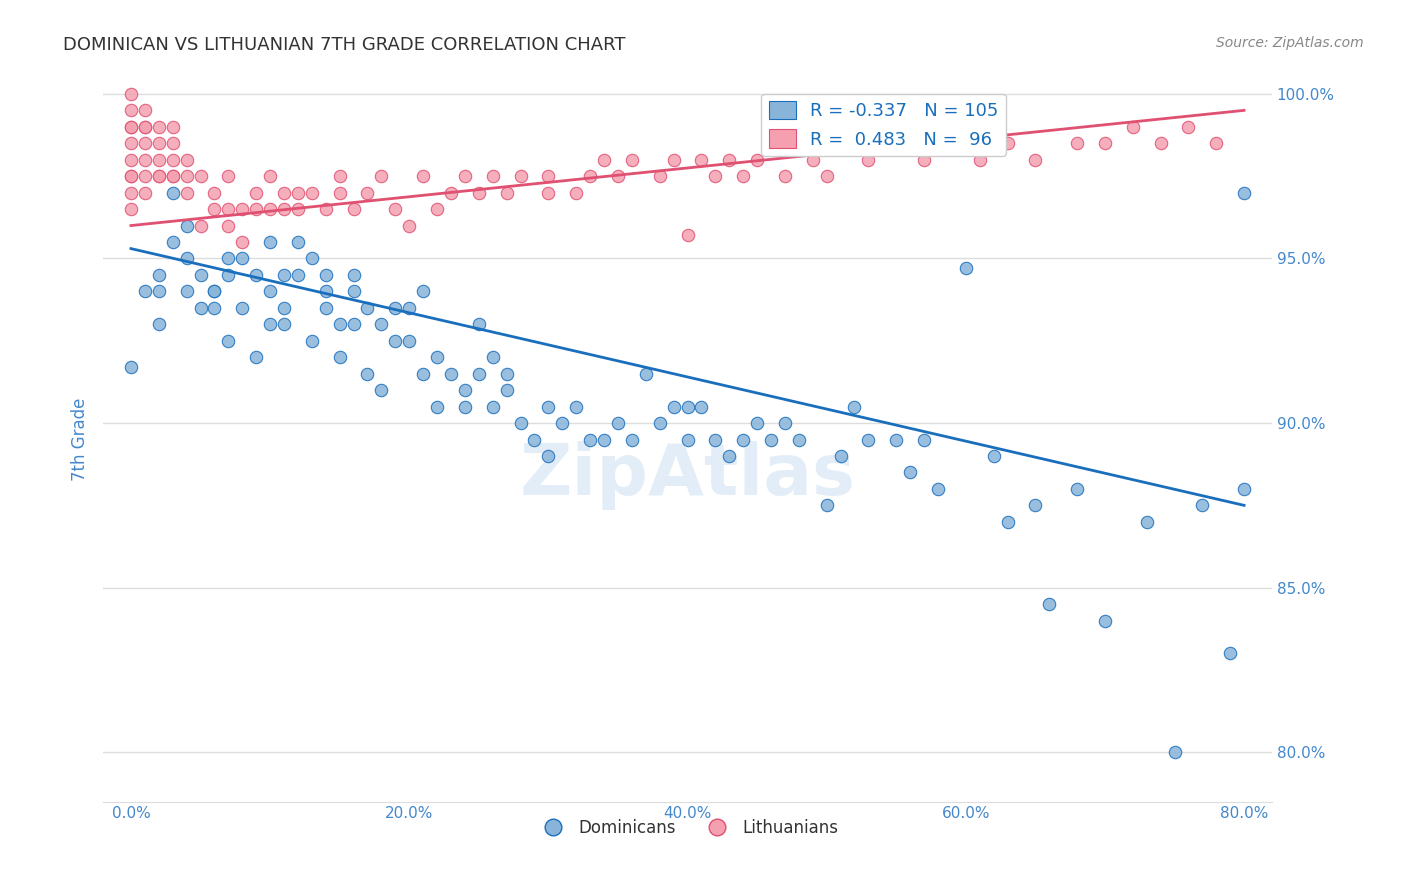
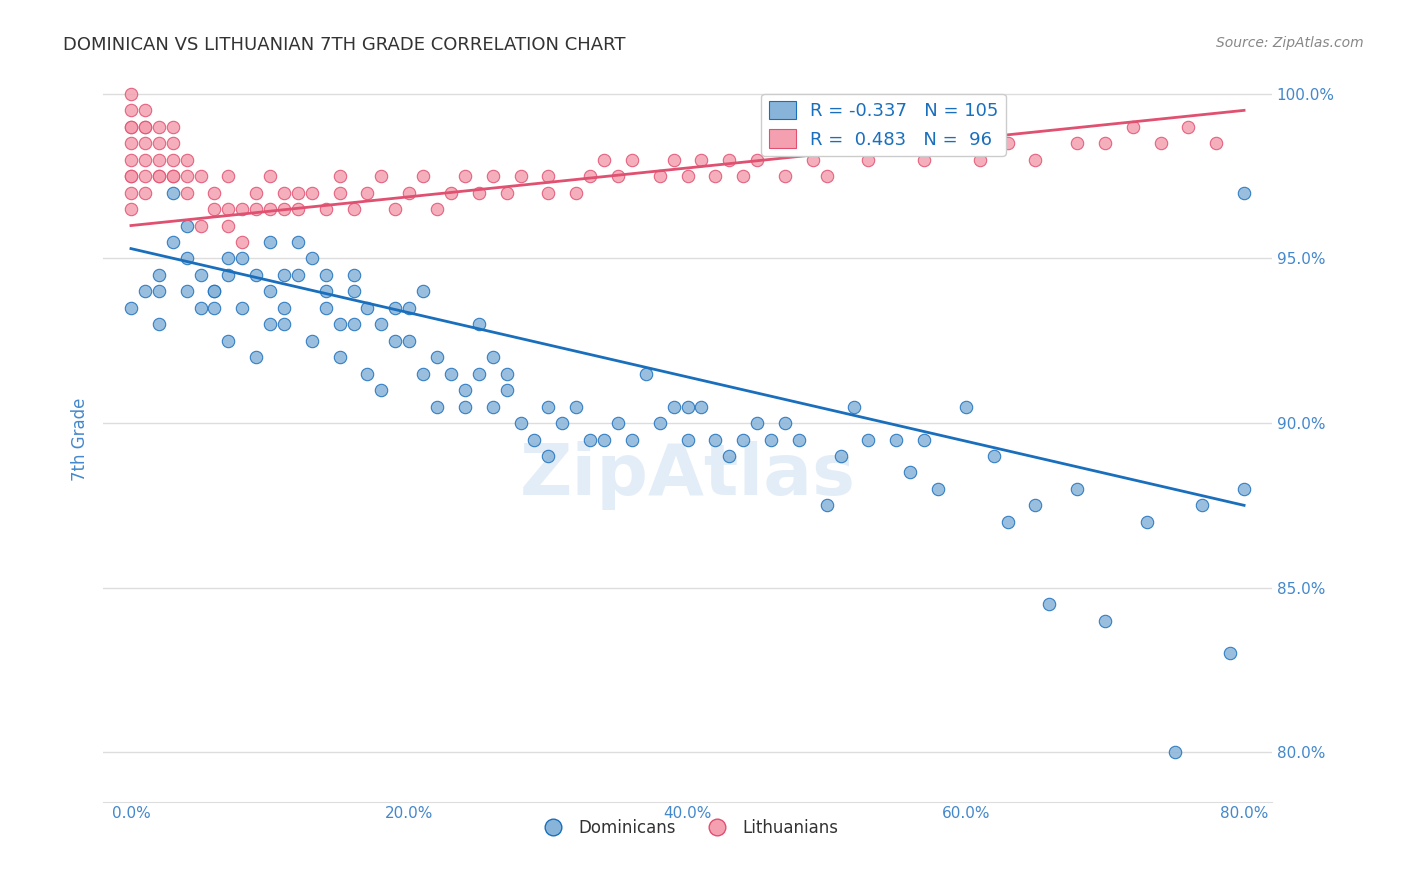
Dominicans/0.0%: 91.7% -> 93.5%
Lithuanians/20.0%: 96.0% -> 97.0%
Lithuanians/40.0%: 95.7% -> 97.5%
Dominicans/60.0%: 94.7% -> 90.5%
